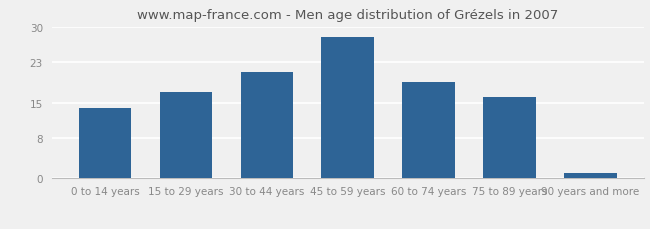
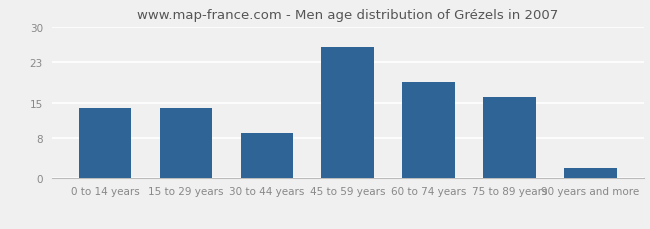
15 to 29 years: 17 -> 14
30 to 44 years: 21 -> 9
45 to 59 years: 28 -> 26
90 years and more: 1 -> 2
